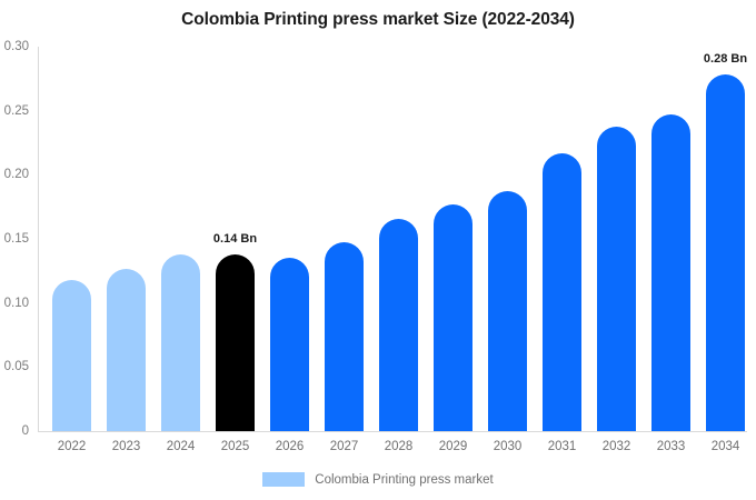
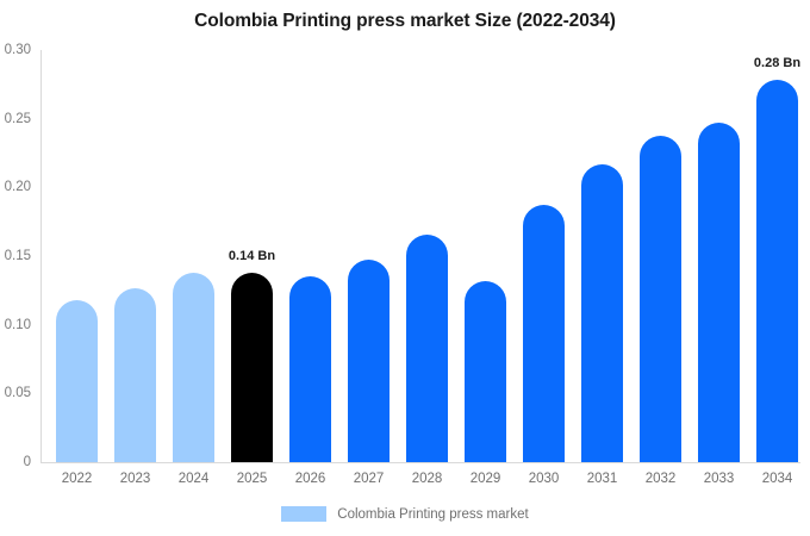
2029: 0.177 -> 0.132
